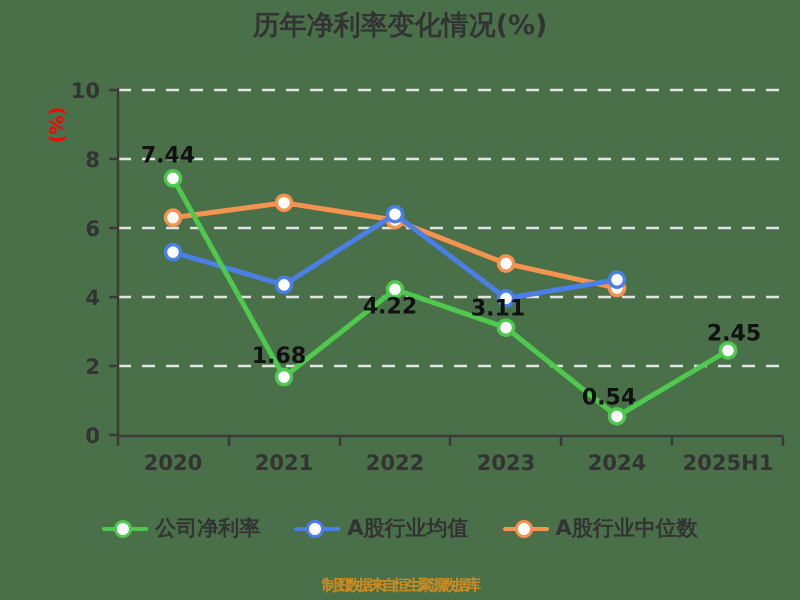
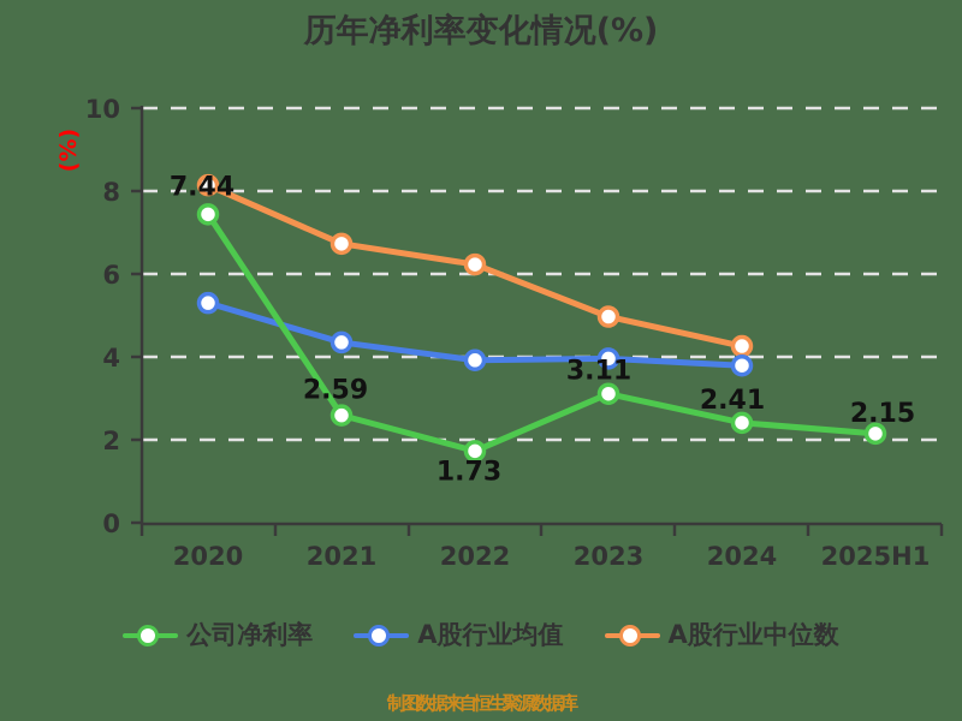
A股行业中位数/2020: 6.3 -> 8.1
公司净利率/2021: 1.68 -> 2.59
公司净利率/2022: 4.22 -> 1.73
A股行业均值/2022: 6.4 -> 3.9
公司净利率/2024: 0.54 -> 2.41
A股行业均值/2024: 4.5 -> 3.8
公司净利率/2025H1: 2.45 -> 2.15
